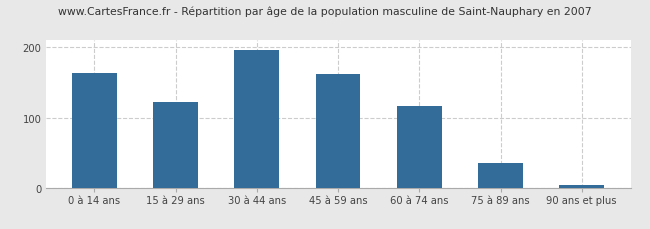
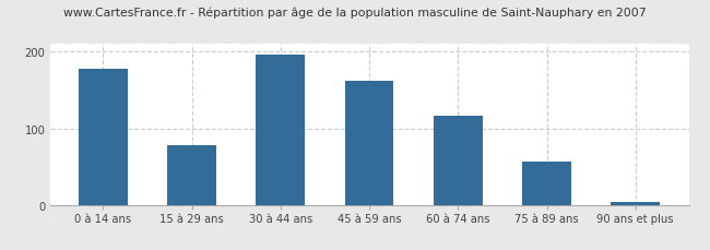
0 à 14 ans: 163 -> 178
15 à 29 ans: 122 -> 78
75 à 89 ans: 35 -> 56
